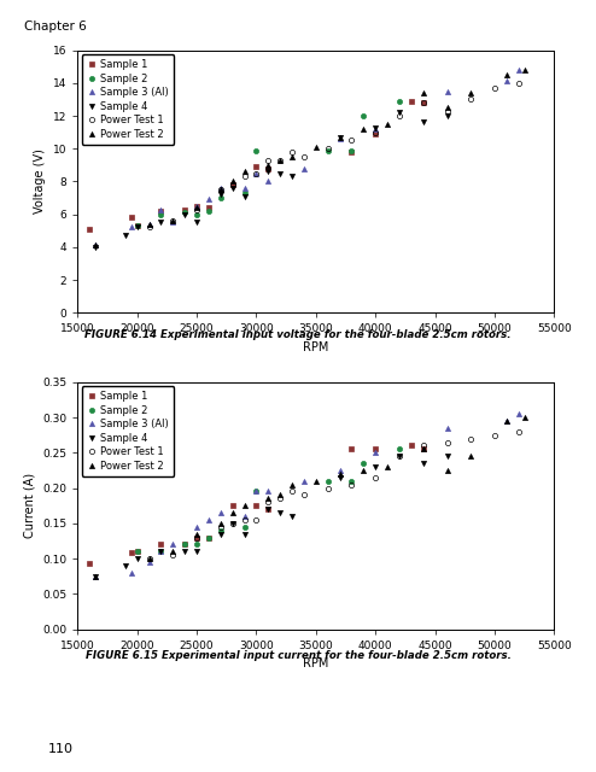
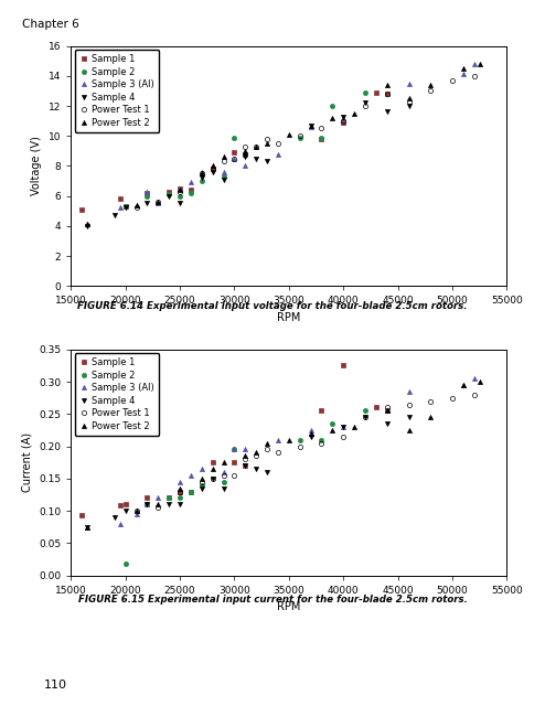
Sample 2/20000: 0.110 -> 0.018
Sample 1/40000: 0.255 -> 0.326
Sample 3 (Al)/40000: 0.250 -> 0.230
